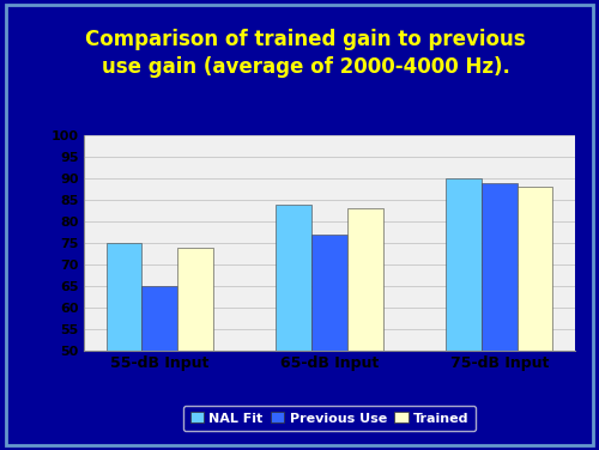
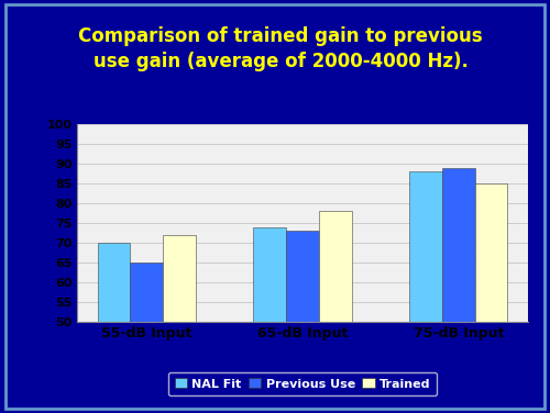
NAL Fit/55-dB Input: 75 -> 70
Trained/55-dB Input: 74 -> 72
NAL Fit/65-dB Input: 84 -> 74
Previous Use/65-dB Input: 77 -> 73
Trained/65-dB Input: 83 -> 78
NAL Fit/75-dB Input: 90 -> 88
Trained/75-dB Input: 88 -> 85
